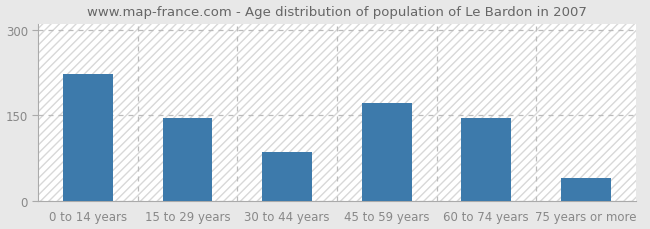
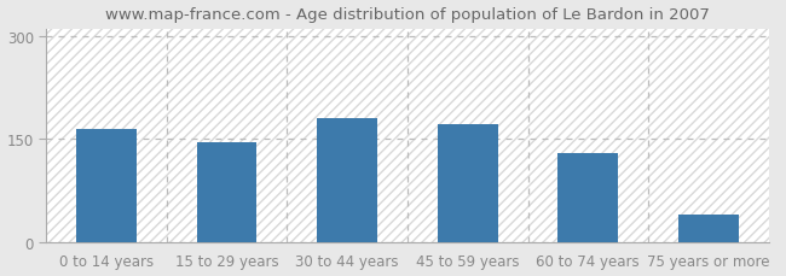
0 to 14 years: 222 -> 165
30 to 44 years: 86 -> 180
60 to 74 years: 146 -> 130
